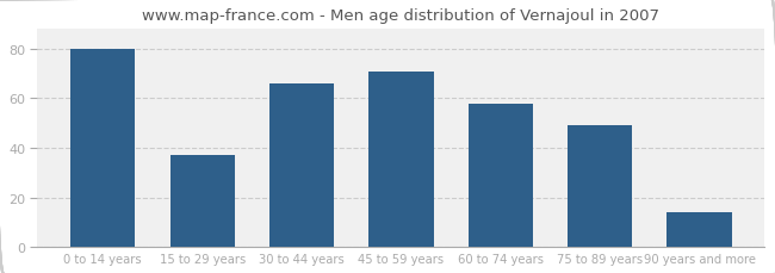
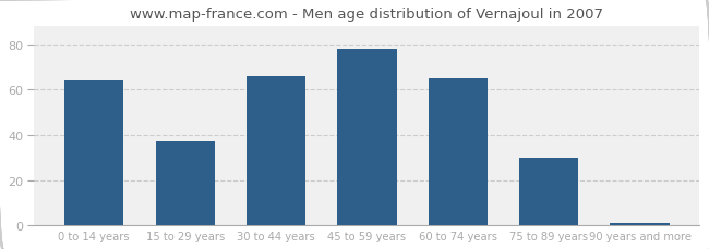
0 to 14 years: 80 -> 64
45 to 59 years: 71 -> 78
60 to 74 years: 58 -> 65
75 to 89 years: 49 -> 30
90 years and more: 14 -> 1
